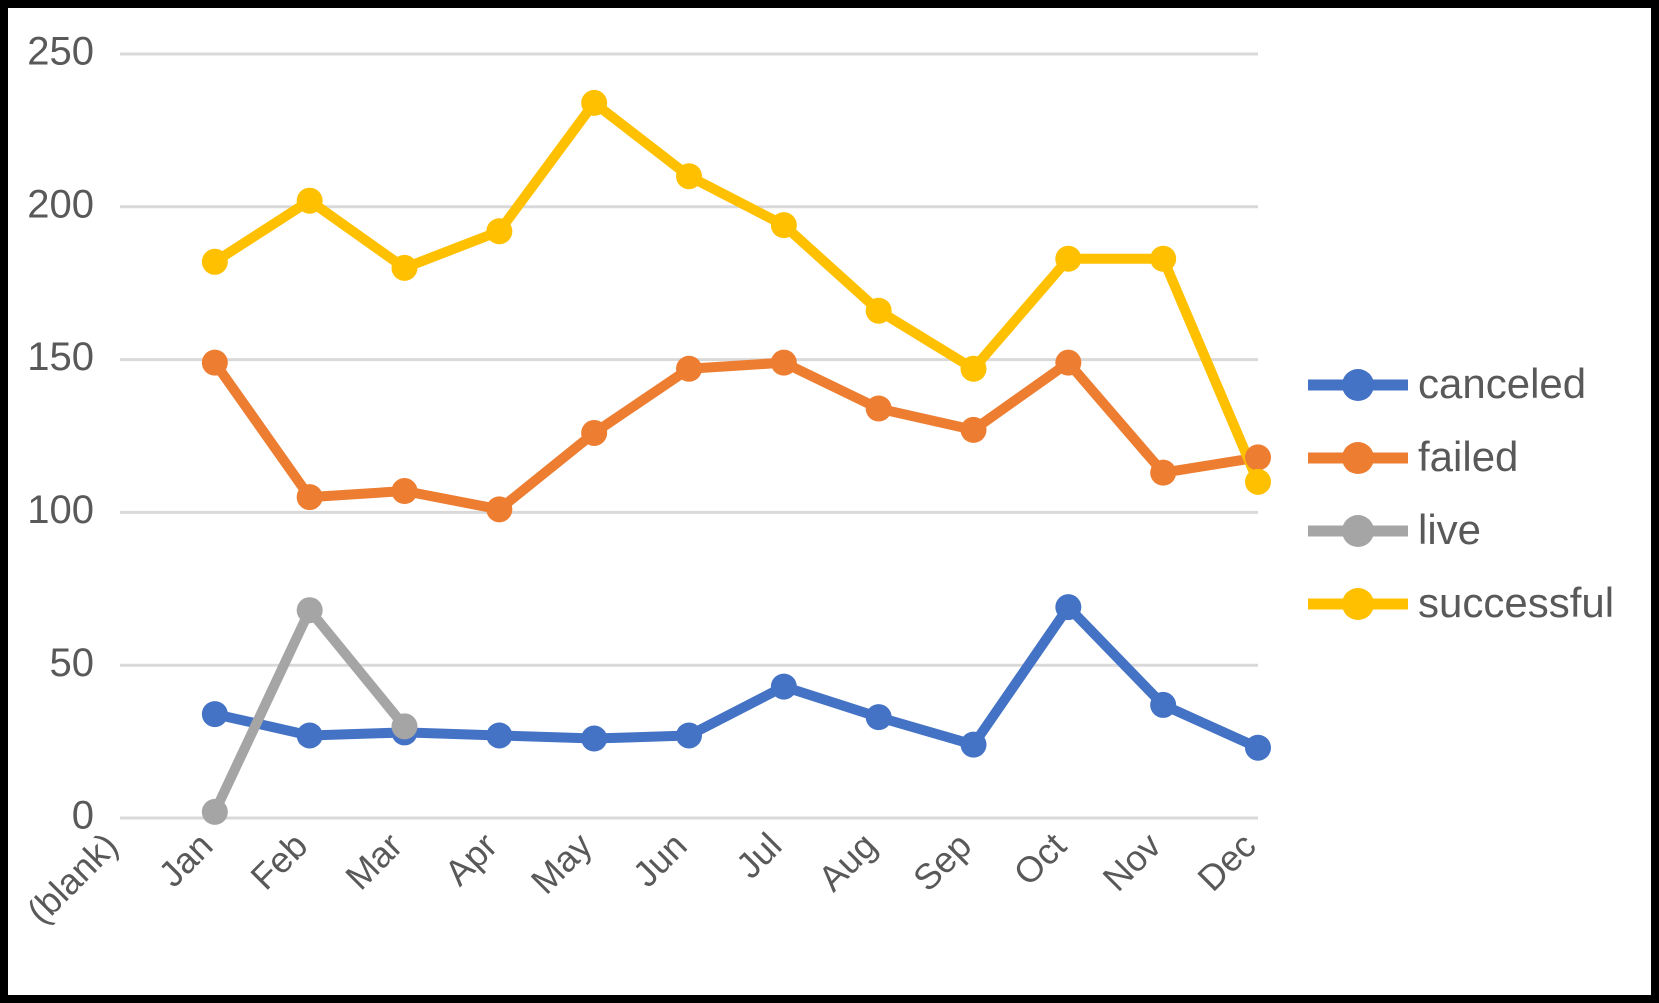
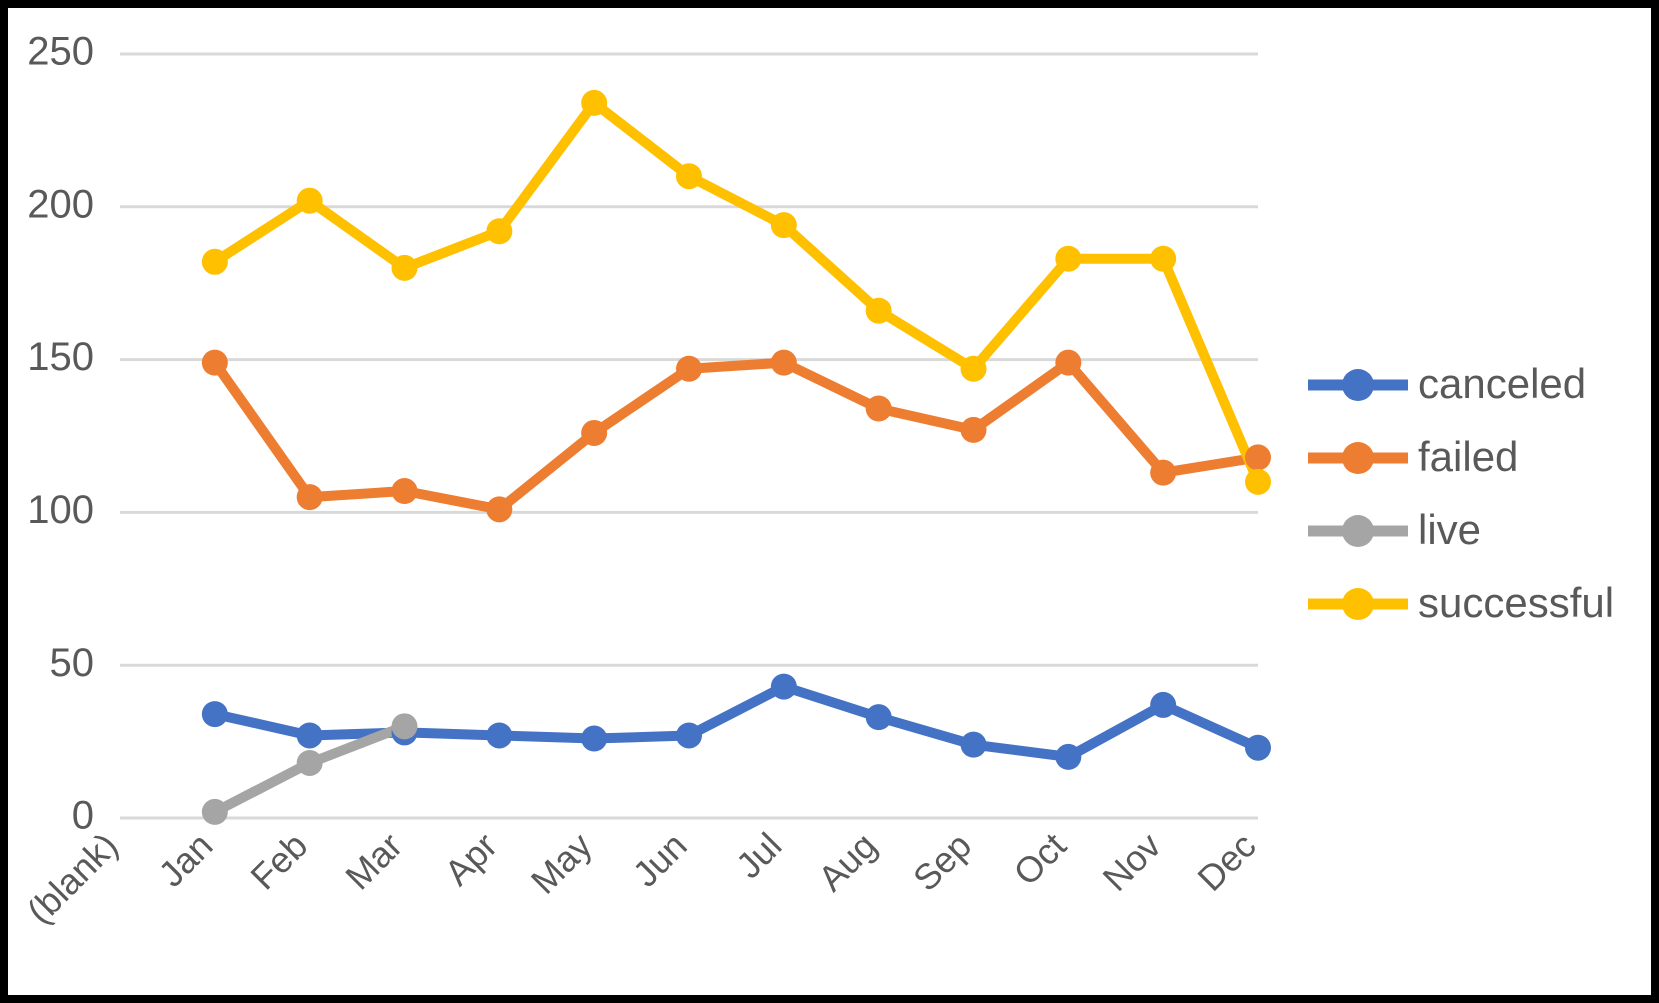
live/Feb: 68 -> 18
canceled/Oct: 69 -> 20
